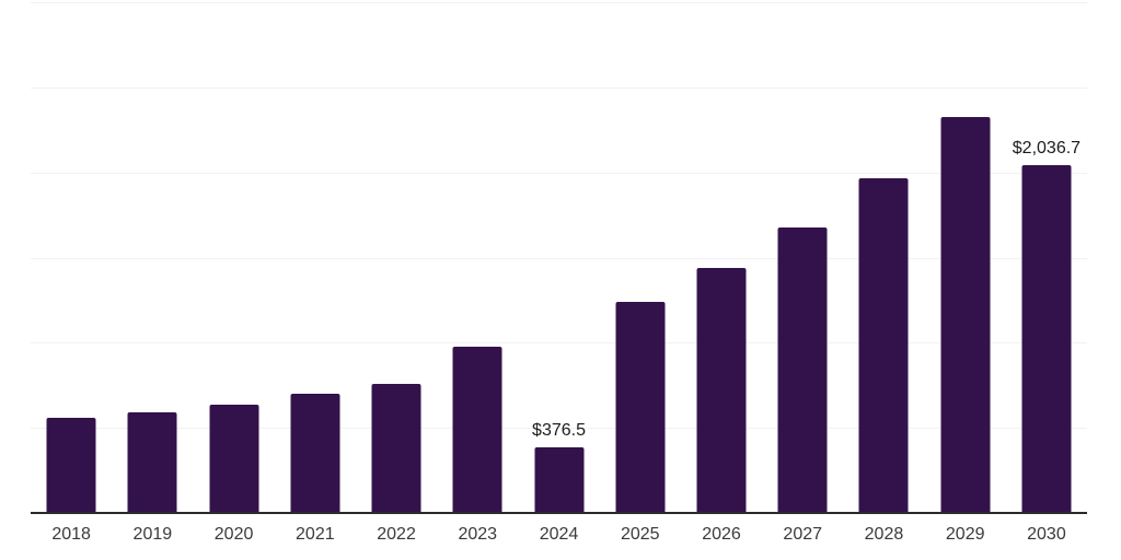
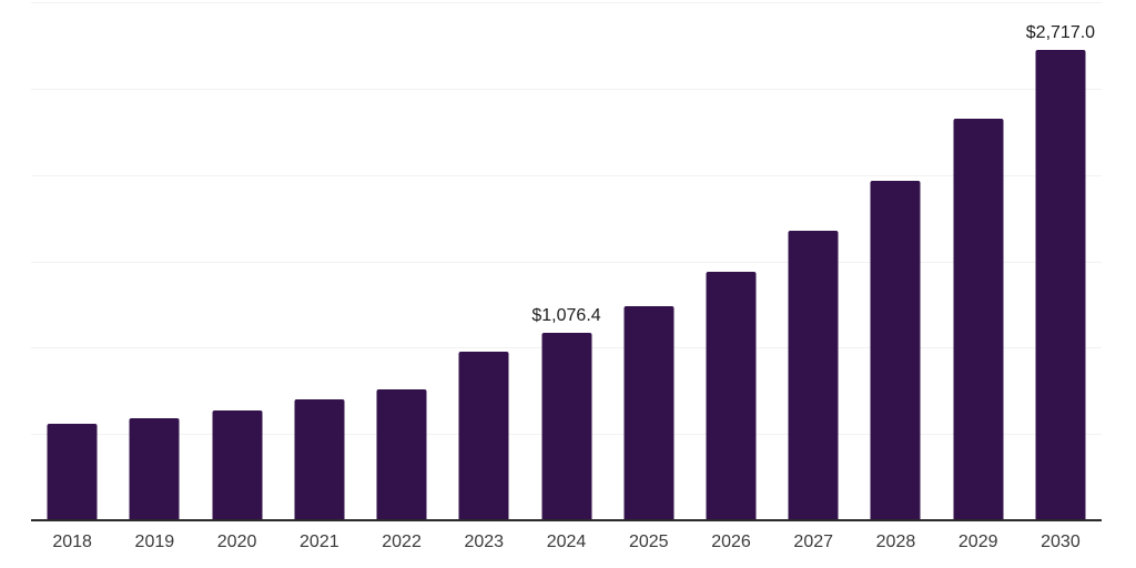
2024: $376.5 -> $1,076.4
2030: $2,036.7 -> $2,717.0
